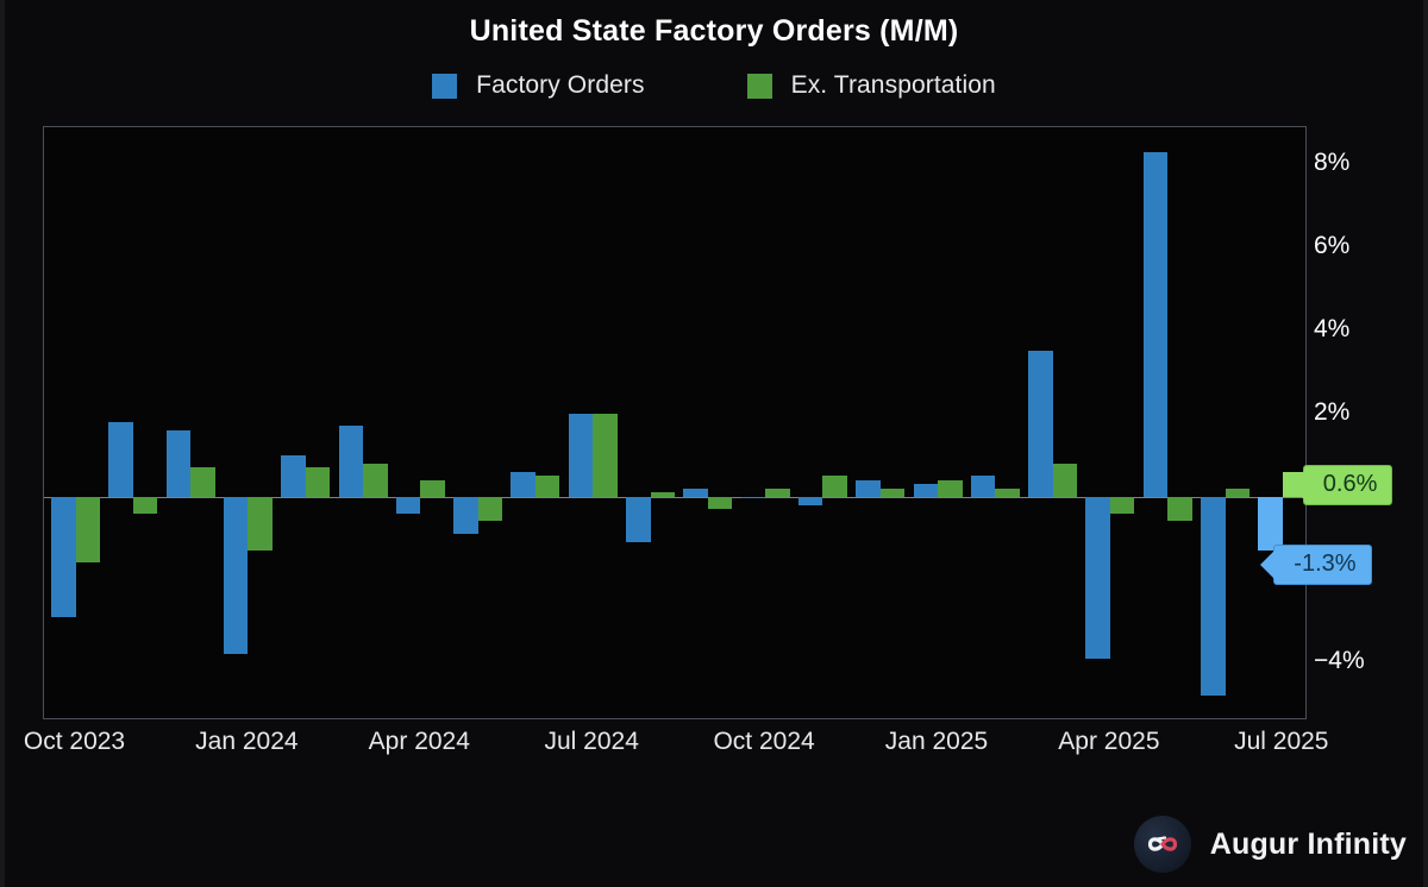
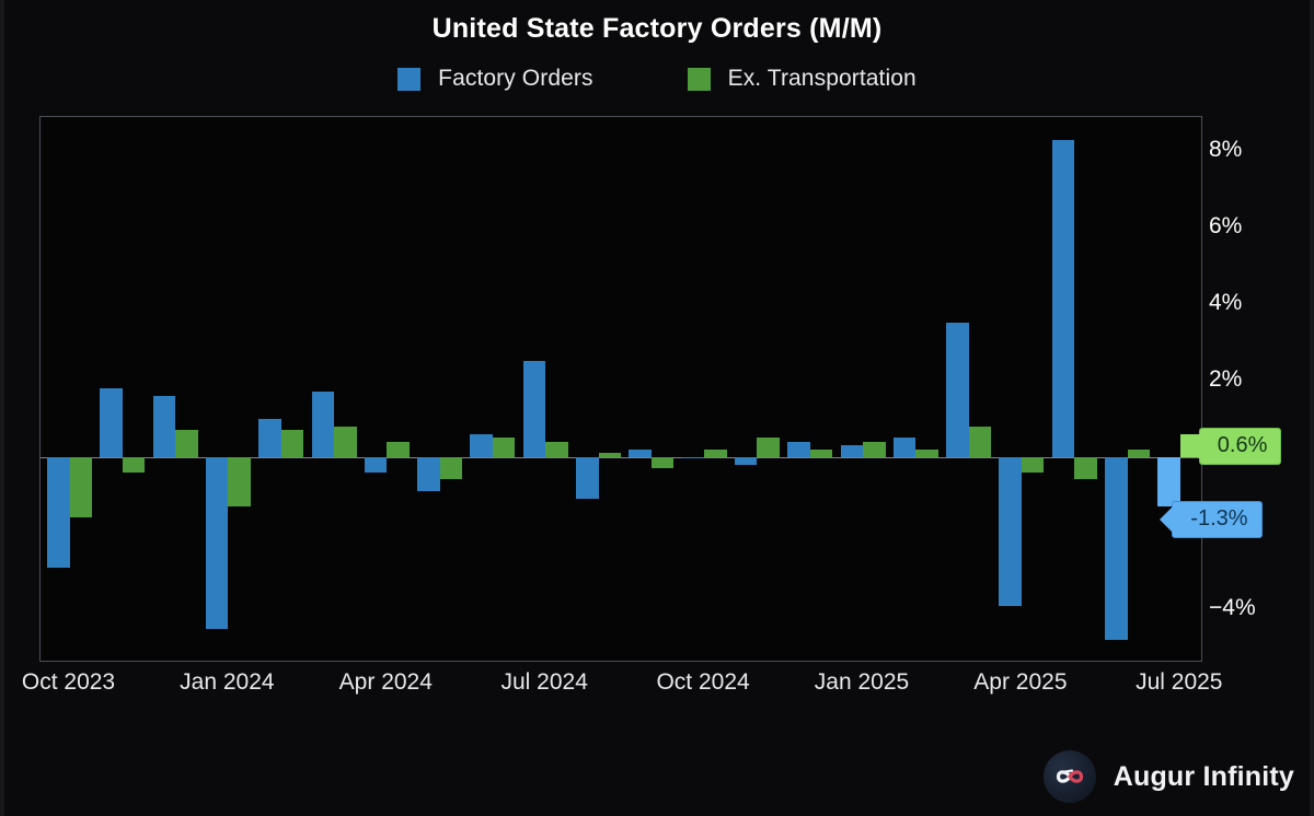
Factory Orders/Jan 2024: -3.8% -> -4.5%
Factory Orders/Jul 2024: 2.0% -> 2.5%
Ex. Transportation/Jul 2024: 2.0% -> 0.4%
